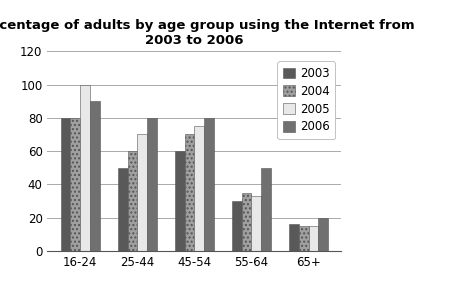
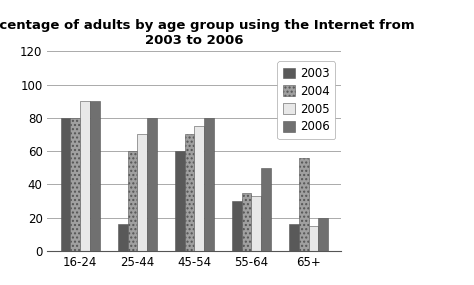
2005/16-24: 100 -> 90
2003/25-44: 50 -> 16
2004/65+: 15 -> 56
